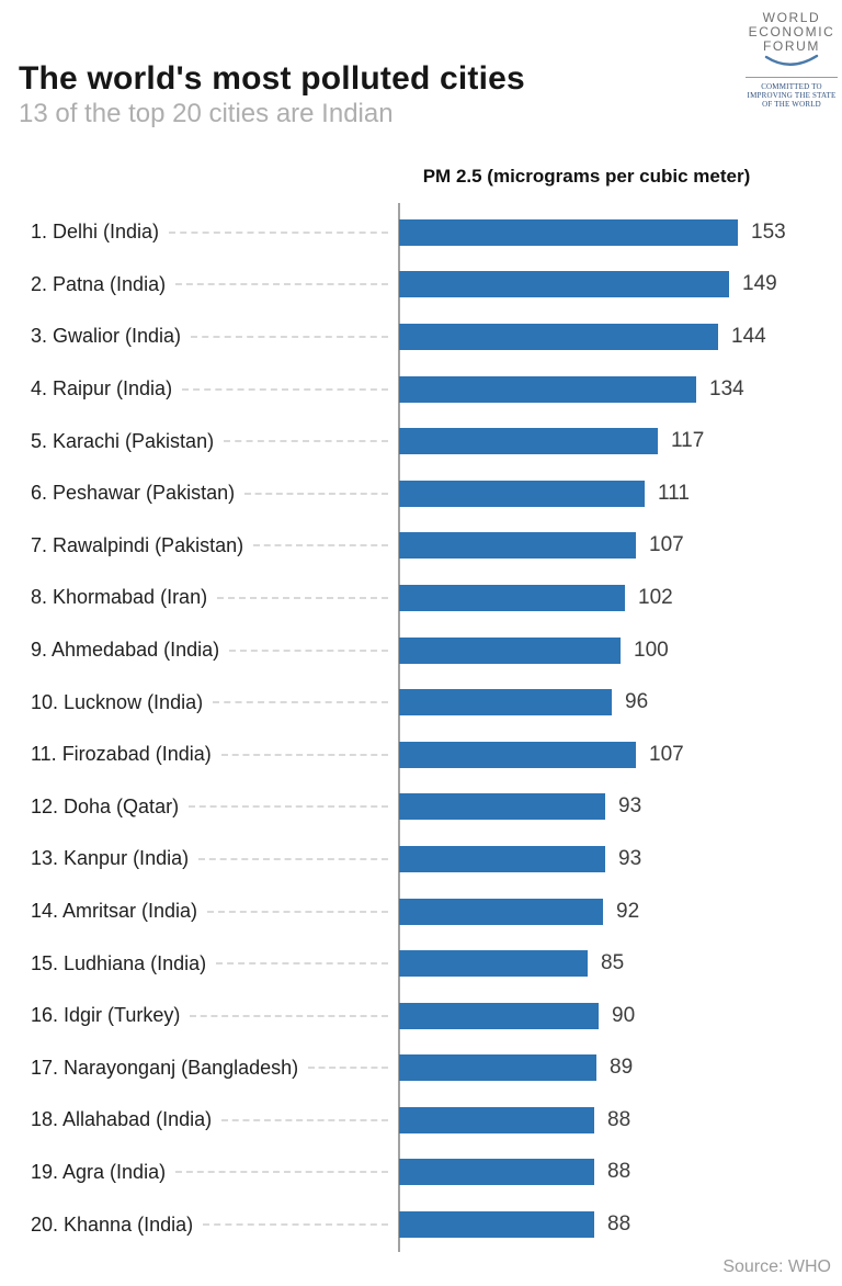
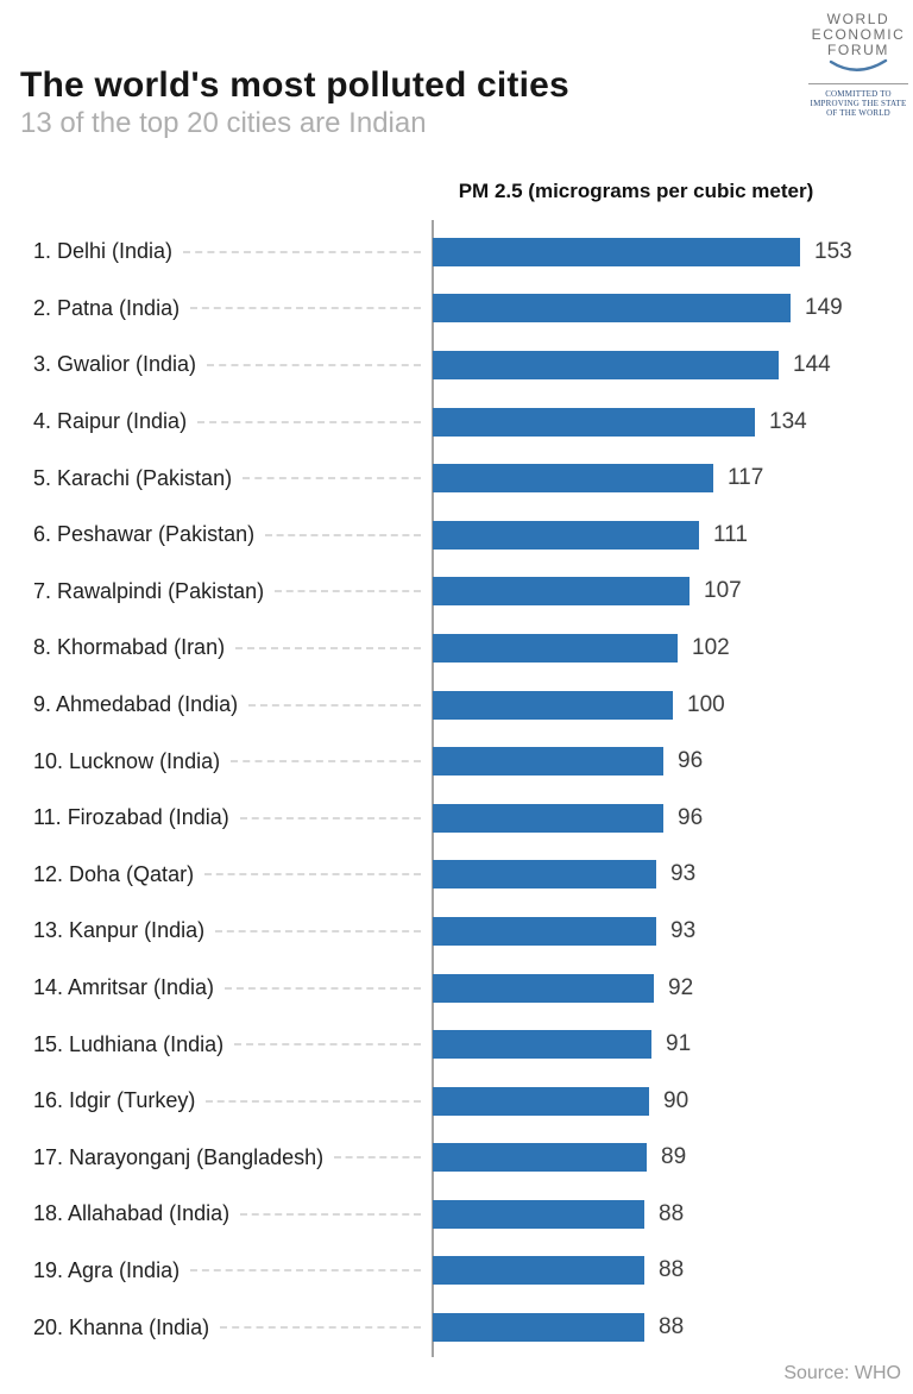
11. Firozabad (India): 107 -> 96
15. Ludhiana (India): 85 -> 91
